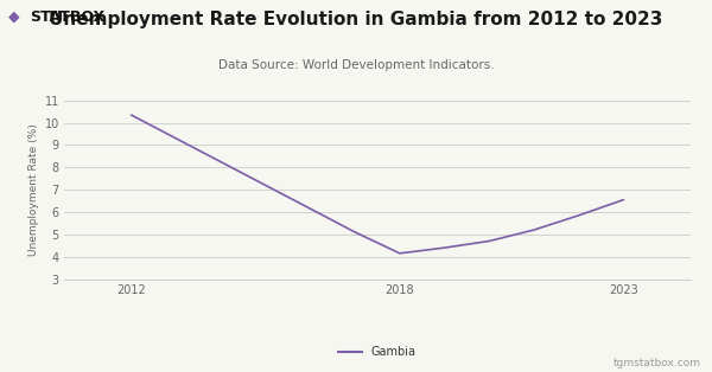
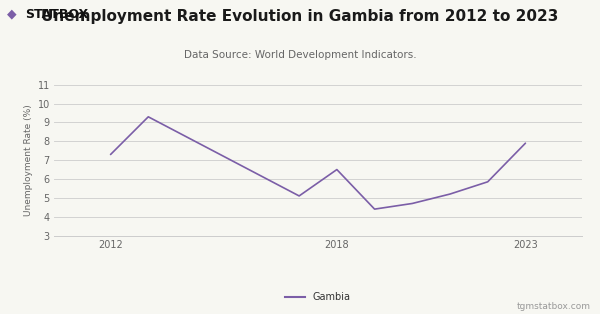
2012: 10.3 -> 7.3
2018: 4.2 -> 6.5
2023: 6.5 -> 7.9
